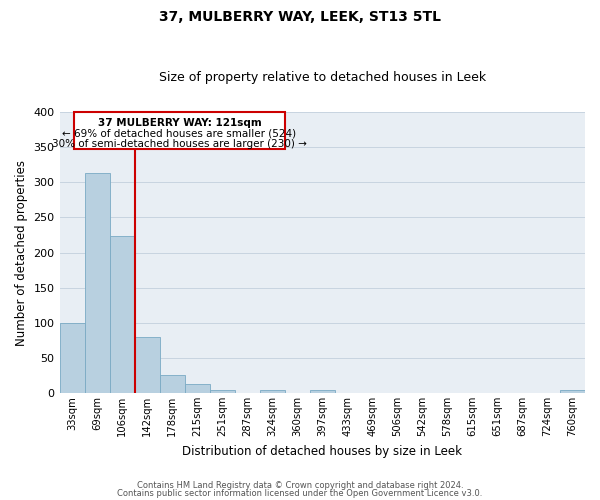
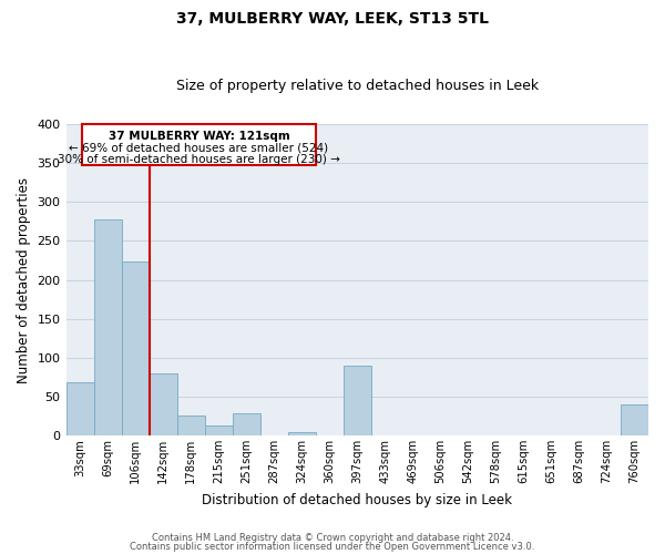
33sqm: 99 -> 68
69sqm: 313 -> 278
251sqm: 5 -> 28
397sqm: 5 -> 90
760sqm: 4 -> 40
